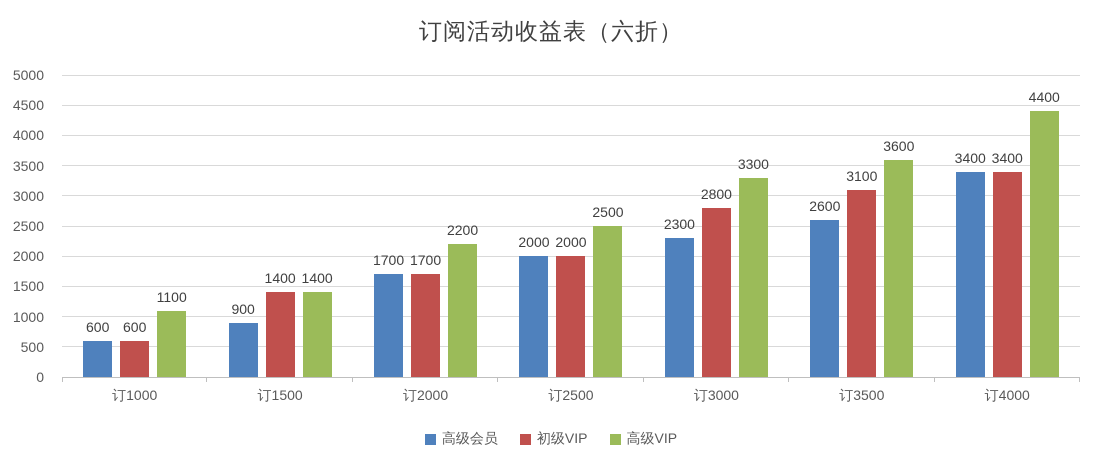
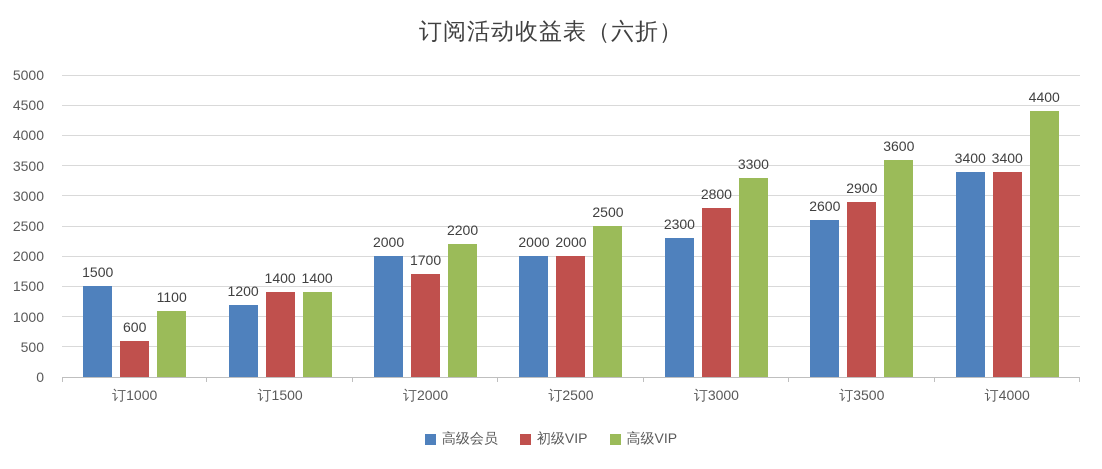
高级会员/订1000: 600 -> 1500
高级会员/订1500: 900 -> 1200
高级会员/订2000: 1700 -> 2000
初级VIP/订3500: 3100 -> 2900
